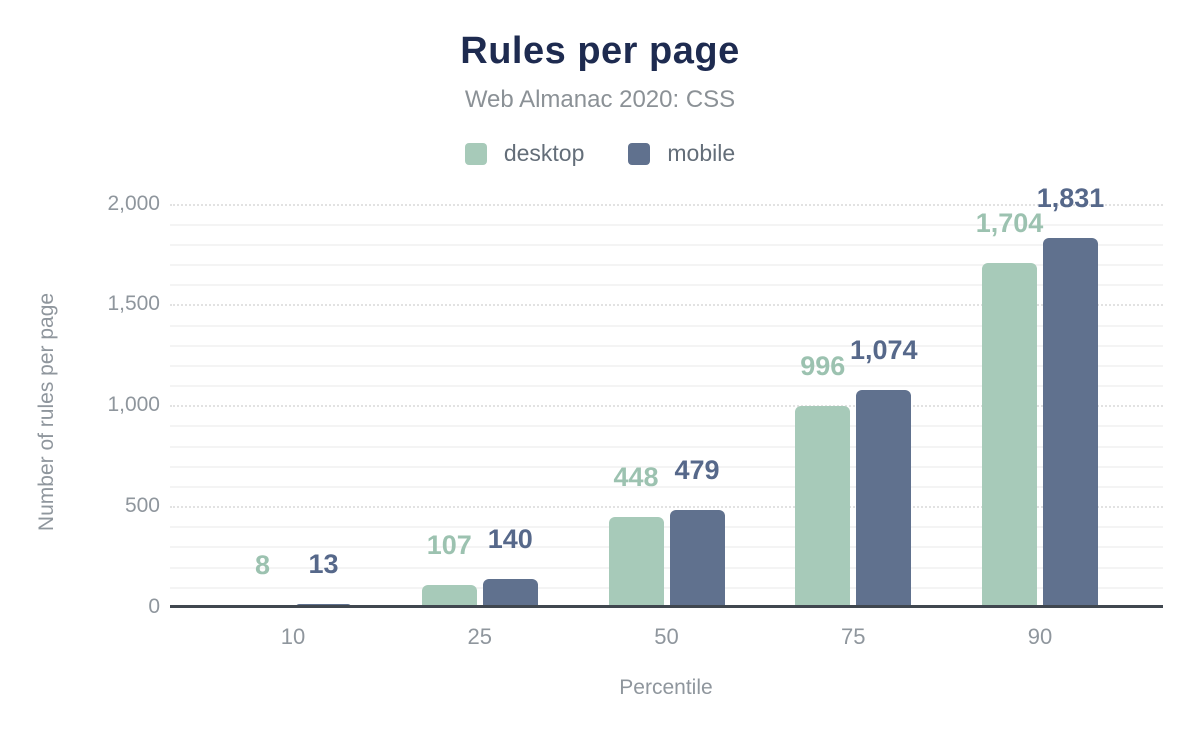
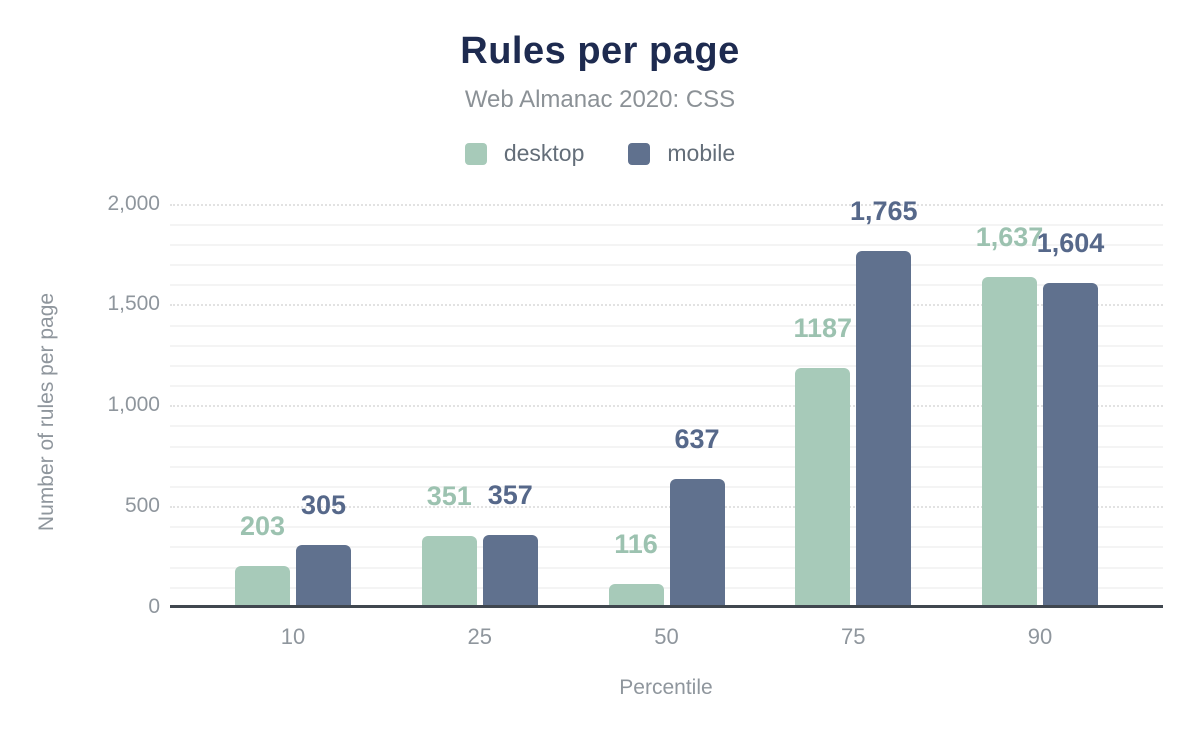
desktop/10: 8 -> 203
mobile/10: 13 -> 305
desktop/25: 107 -> 351
mobile/25: 140 -> 357
desktop/50: 448 -> 116
mobile/50: 479 -> 637
desktop/75: 996 -> 1187
mobile/75: 1,074 -> 1,765
desktop/90: 1,704 -> 1,637
mobile/90: 1,831 -> 1,604
